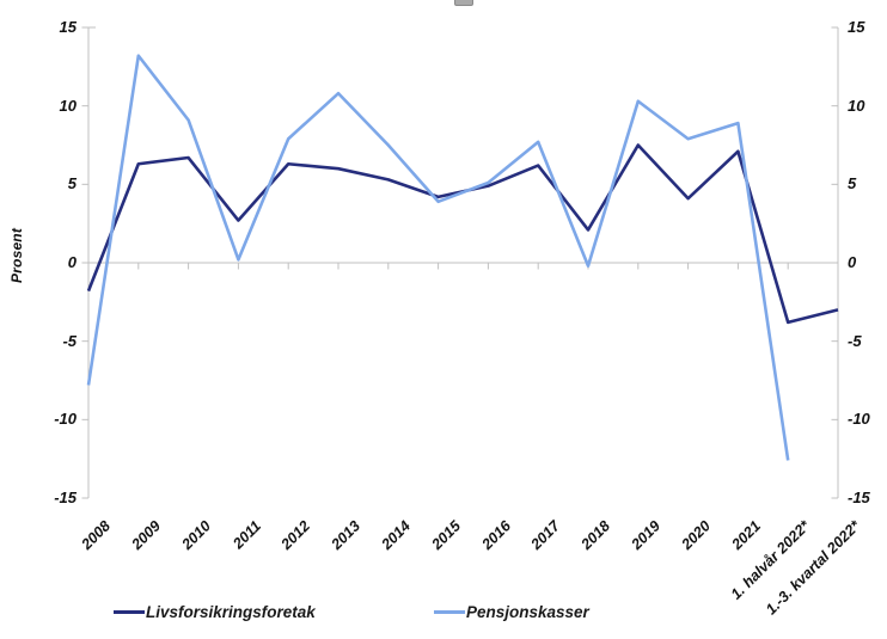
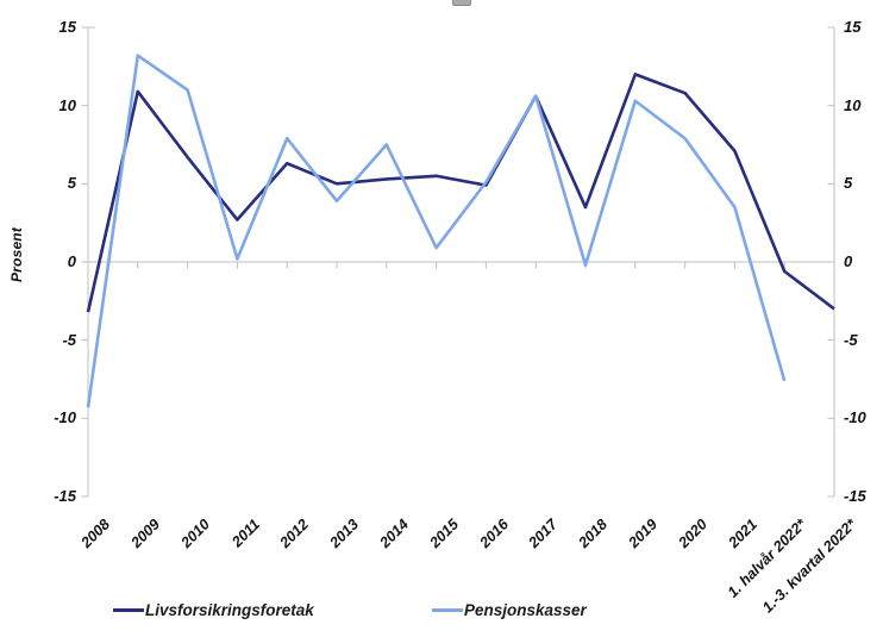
Livsforsikringsforetak/2008: -1.8 -> -3.2
Pensjonskasser/2008: -7.8 -> -9.3
Livsforsikringsforetak/2009: 6.3 -> 10.9
Pensjonskasser/2010: 9.1 -> 11.0
Livsforsikringsforetak/2013: 6.0 -> 5.0
Pensjonskasser/2013: 10.8 -> 3.9
Livsforsikringsforetak/2015: 4.2 -> 5.5
Pensjonskasser/2015: 3.9 -> 0.9
Livsforsikringsforetak/2017: 6.2 -> 10.6
Pensjonskasser/2017: 7.7 -> 10.6
Livsforsikringsforetak/2018: 2.1 -> 3.5
Livsforsikringsforetak/2019: 7.5 -> 12.0
Livsforsikringsforetak/2020: 4.1 -> 10.8
Pensjonskasser/2021: 8.9 -> 3.5
Livsforsikringsforetak/1. halvår 2022*: -3.8 -> -0.6
Pensjonskasser/1. halvår 2022*: -12.6 -> -7.6
